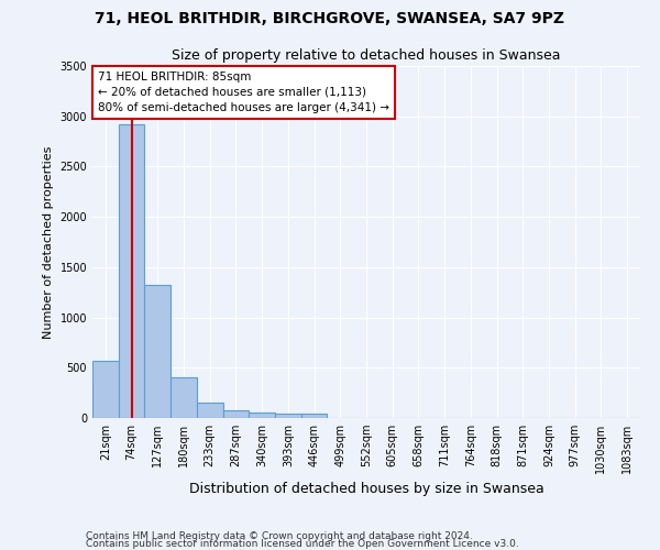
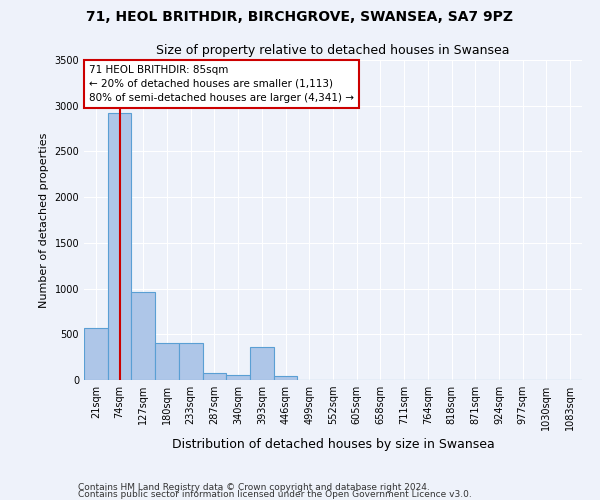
127sqm: 1320 -> 960
233sqm: 160 -> 400
393sqm: 40 -> 360
